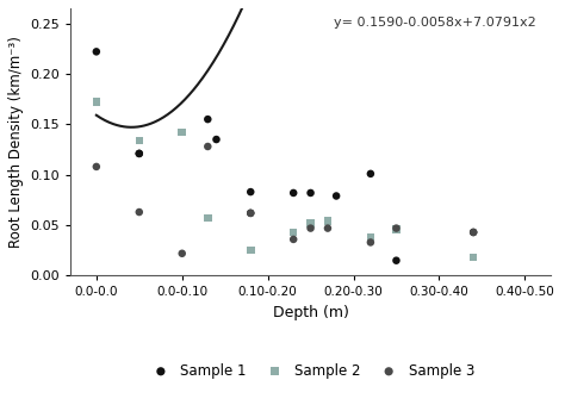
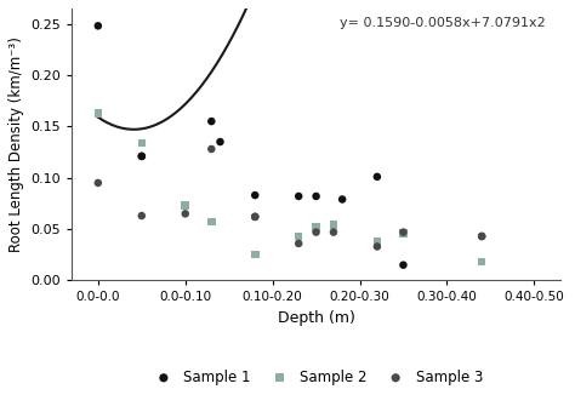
Sample 1/0.0-0.0: 0.222 -> 0.248
Sample 2/0.0-0.0: 0.172 -> 0.163
Sample 3/0.0-0.0: 0.108 -> 0.095
Sample 2/0.0-0.10: 0.142 -> 0.073
Sample 3/0.0-0.10: 0.022 -> 0.065
